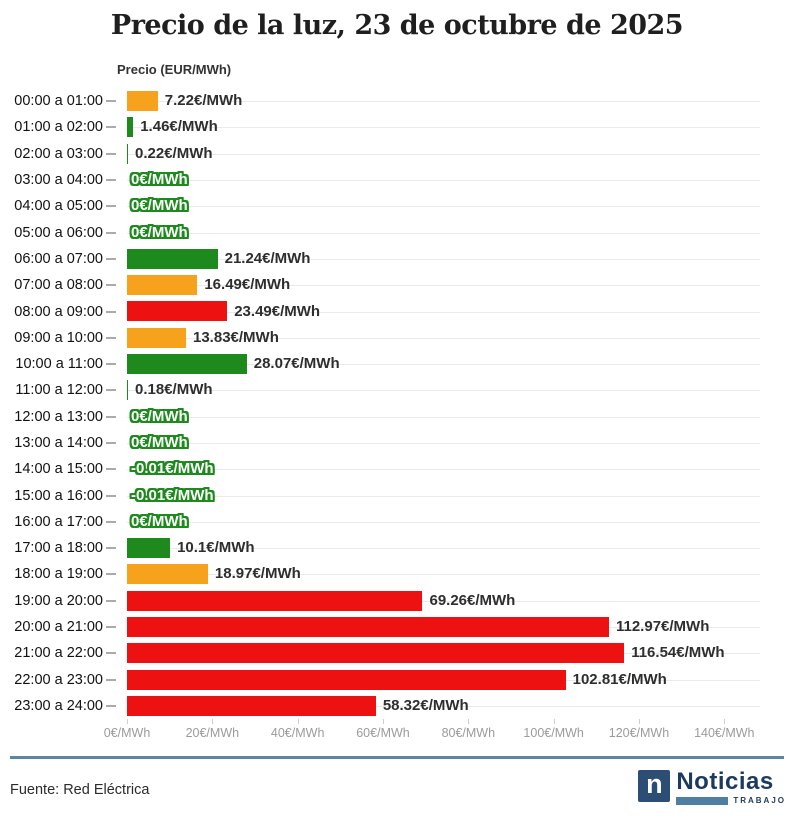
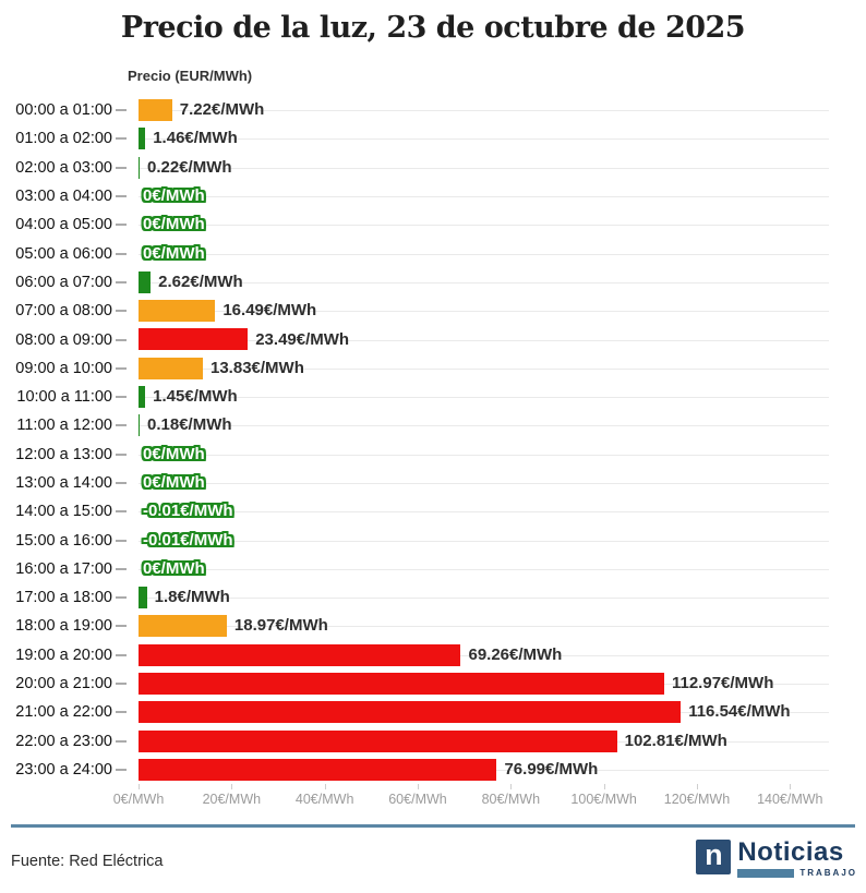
06:00 a 07:00: 21.24 -> 2.62
10:00 a 11:00: 28.07 -> 1.45
17:00 a 18:00: 10.1 -> 1.8
23:00 a 24:00: 58.32 -> 76.99
